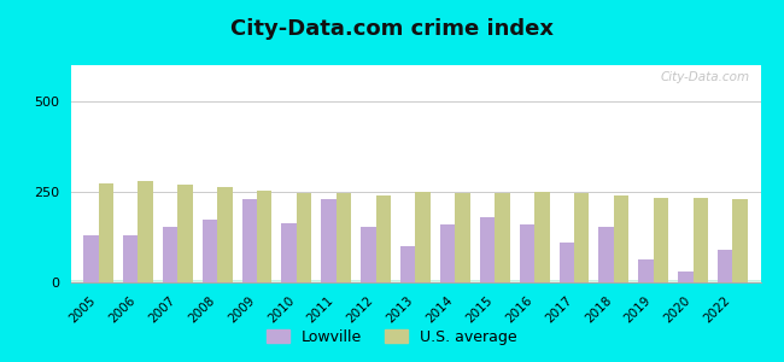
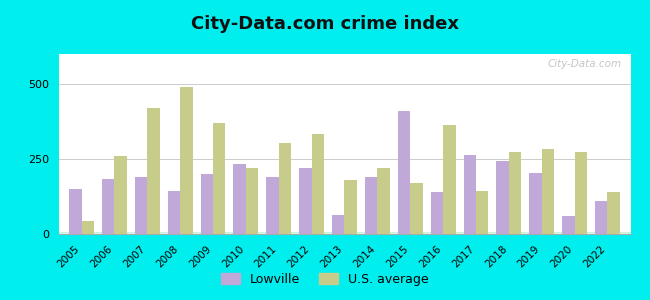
Lowville/2005: 130 -> 150
U.S. average/2005: 275 -> 45
Lowville/2006: 130 -> 185
U.S. average/2006: 280 -> 260
Lowville/2007: 155 -> 190
U.S. average/2007: 270 -> 420
Lowville/2008: 175 -> 145
U.S. average/2008: 265 -> 490
Lowville/2009: 230 -> 200
U.S. average/2009: 255 -> 370
Lowville/2010: 165 -> 235
U.S. average/2010: 248 -> 220
Lowville/2011: 230 -> 190
U.S. average/2011: 248 -> 305
Lowville/2012: 155 -> 220
U.S. average/2012: 240 -> 335
Lowville/2013: 100 -> 65
U.S. average/2013: 250 -> 180
Lowville/2014: 160 -> 190
U.S. average/2014: 248 -> 220
Lowville/2015: 180 -> 410
U.S. average/2015: 248 -> 170
Lowville/2016: 160 -> 140
U.S. average/2016: 250 -> 365
Lowville/2017: 110 -> 265
U.S. average/2017: 248 -> 145
Lowville/2018: 155 -> 245
U.S. average/2018: 240 -> 275
Lowville/2019: 65 -> 205
U.S. average/2019: 235 -> 285
Lowville/2020: 30 -> 60
U.S. average/2020: 235 -> 275
Lowville/2022: 90 -> 110
U.S. average/2022: 230 -> 140
